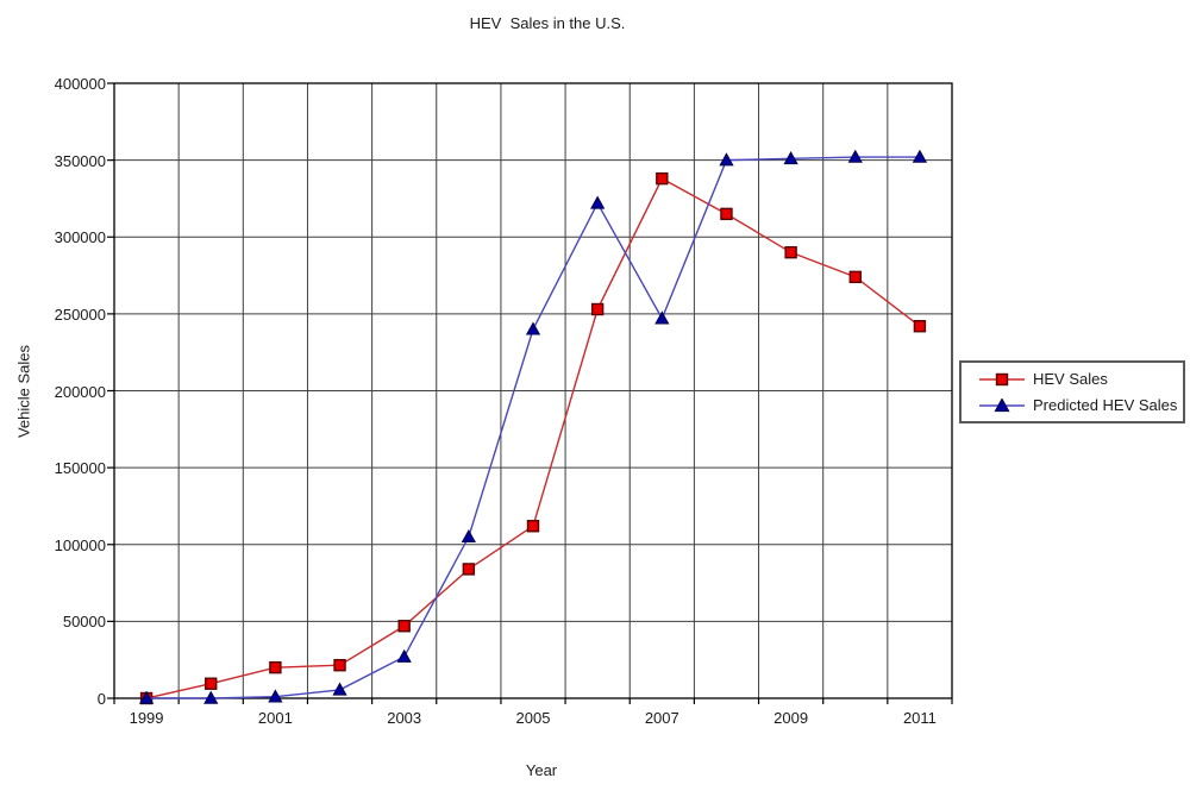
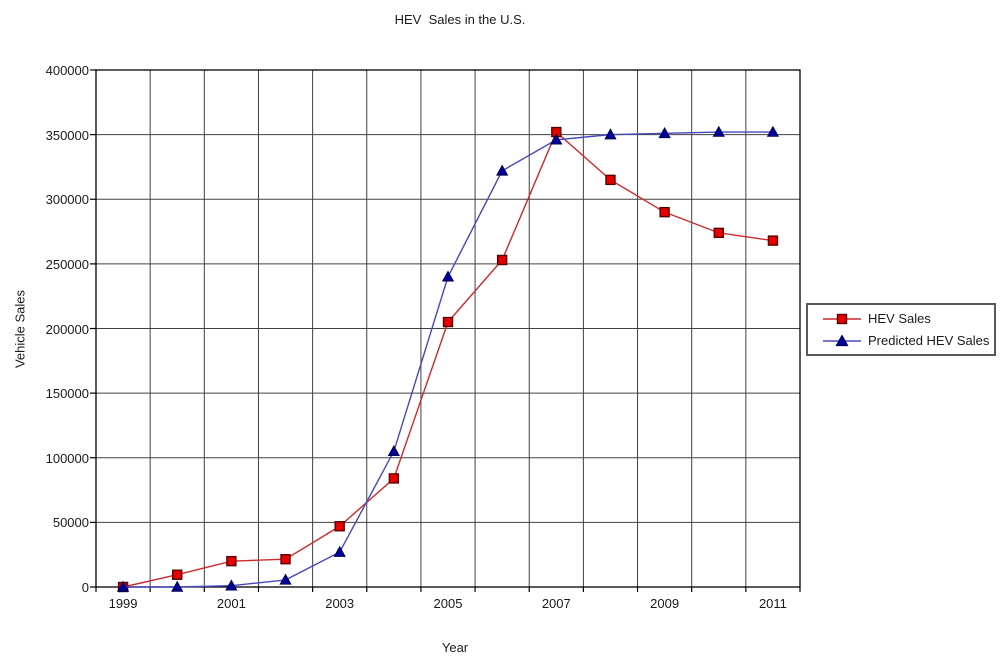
HEV Sales/2005: 112000 -> 205000
HEV Sales/2007: 338000 -> 352000
Predicted HEV Sales/2007: 247000 -> 346000
HEV Sales/2011: 242000 -> 268000
